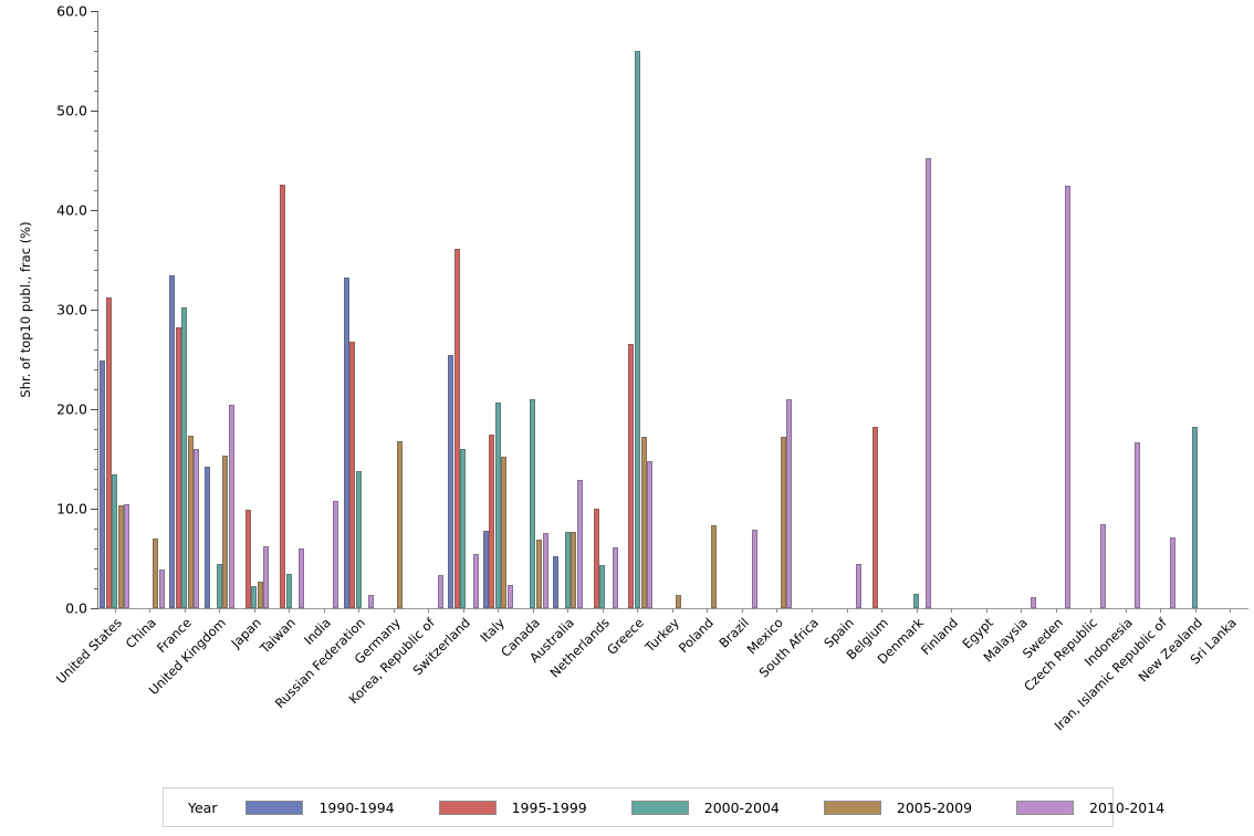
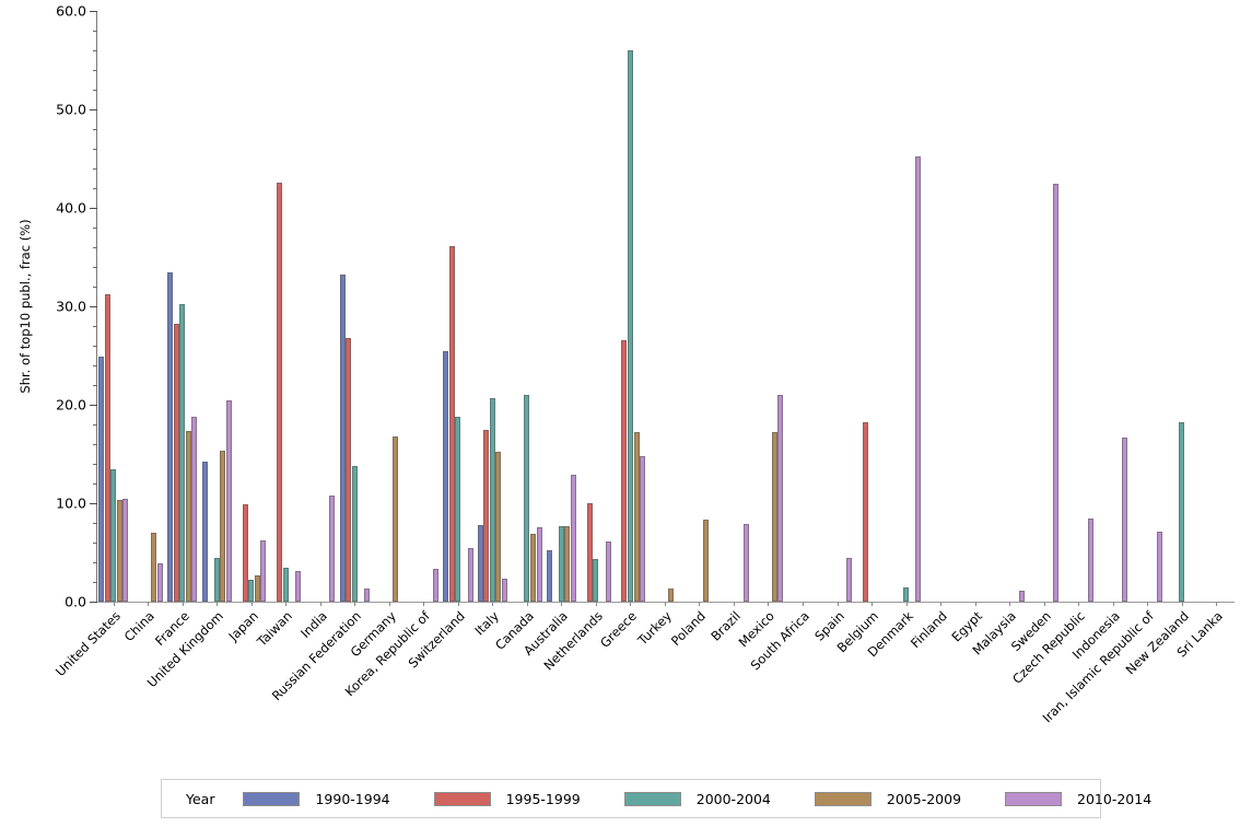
2010-2014/France: 16 -> 19
2010-2014/Taiwan: 6 -> 3
2000-2004/Switzerland: 16 -> 19
